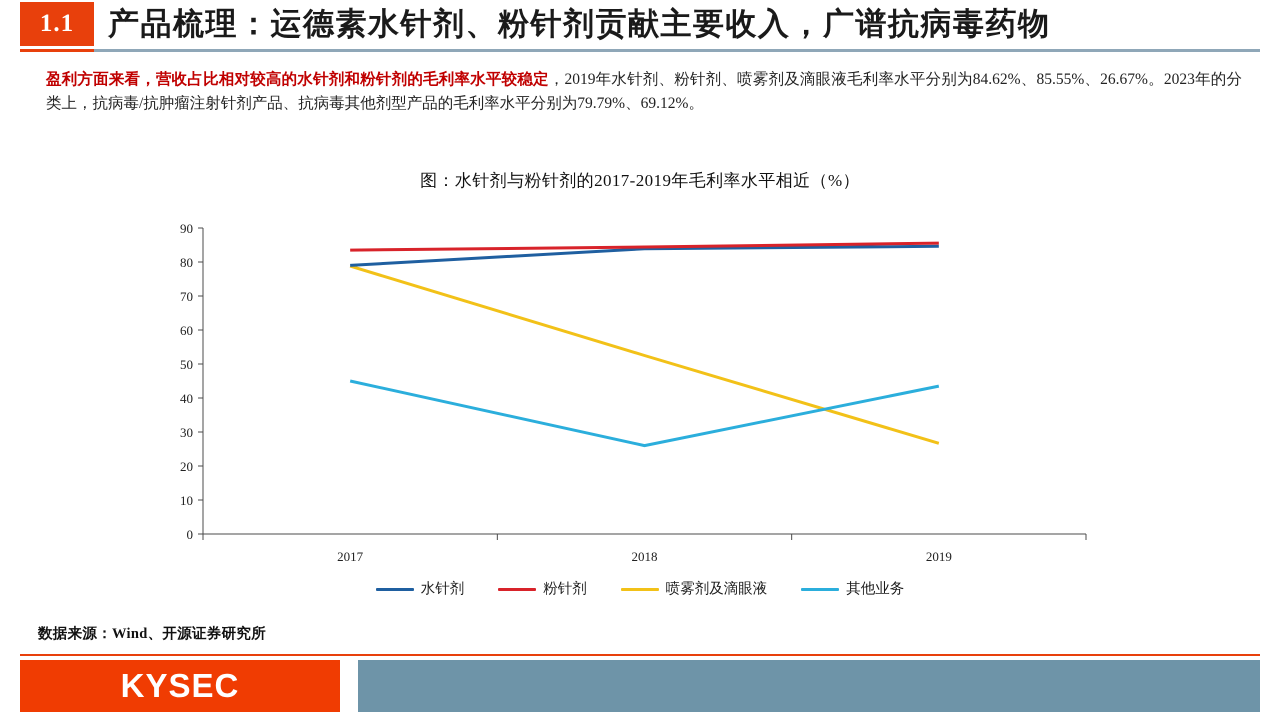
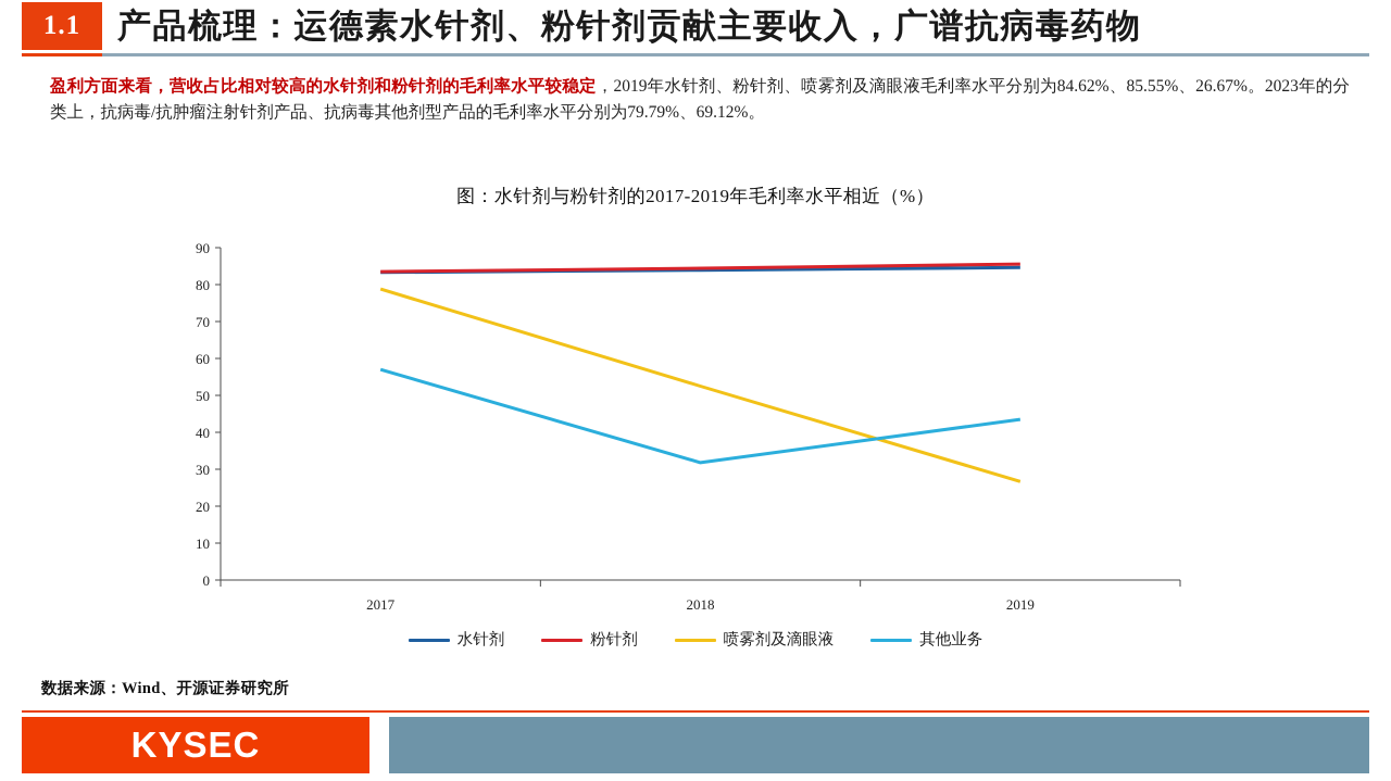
水针剂/2017: 79 -> 83
其他业务/2017: 45 -> 57
其他业务/2018: 26 -> 32
